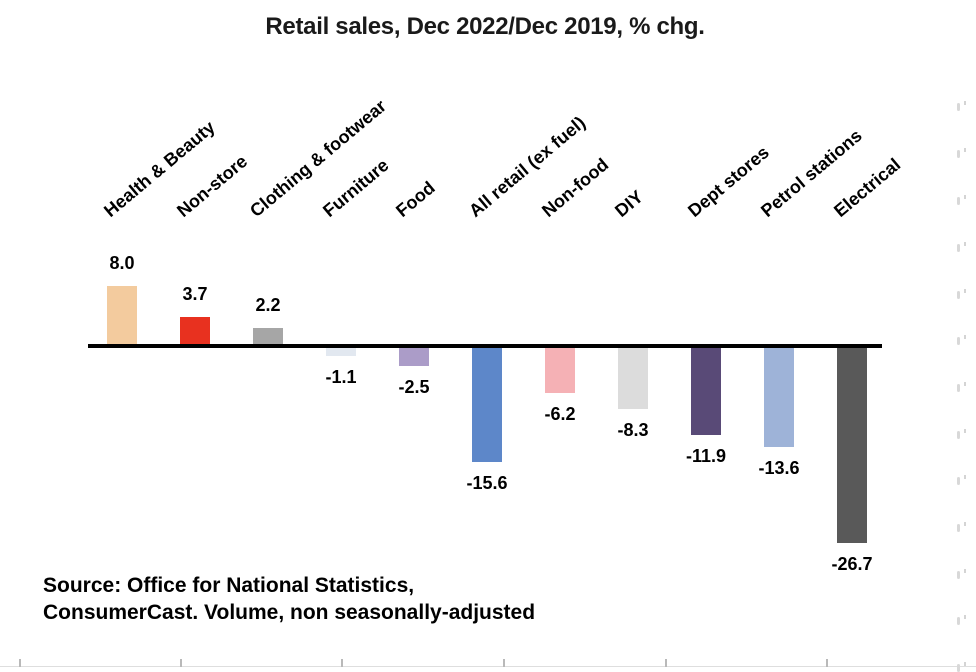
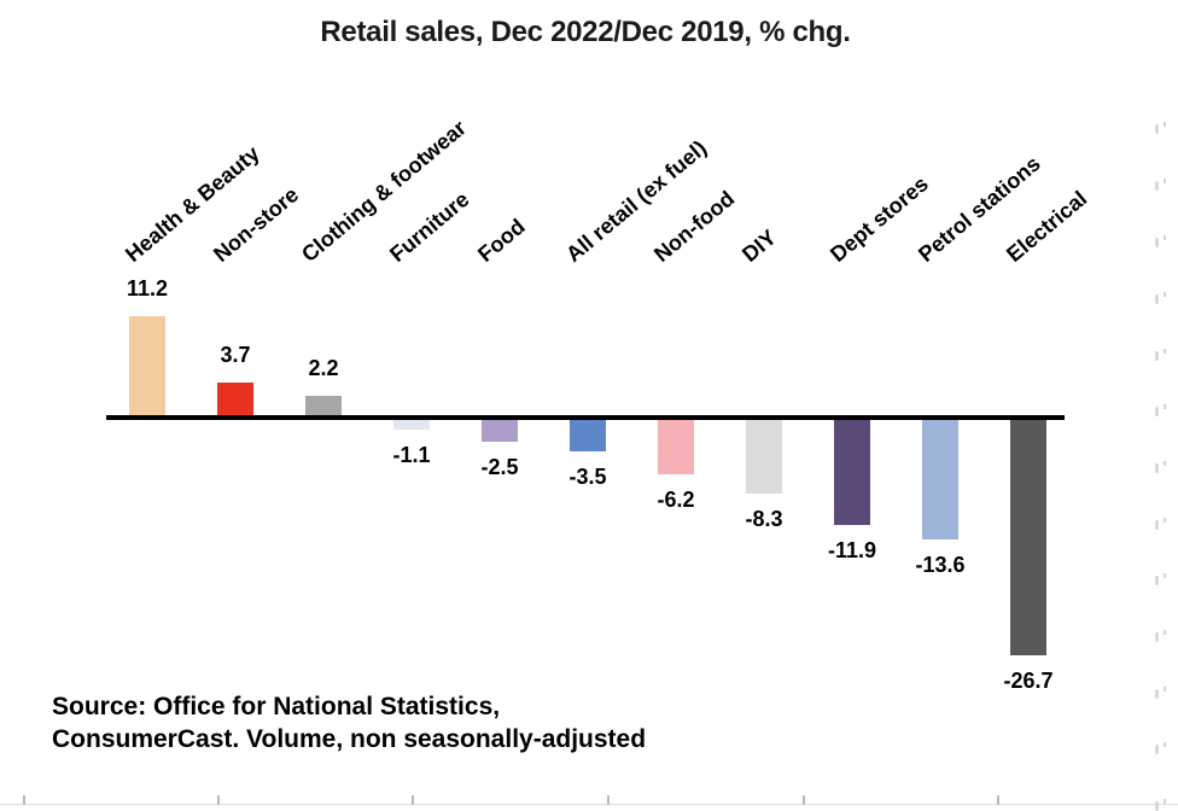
Health & Beauty: 8.0 -> 11.2
All retail (ex fuel): -15.6 -> -3.5
